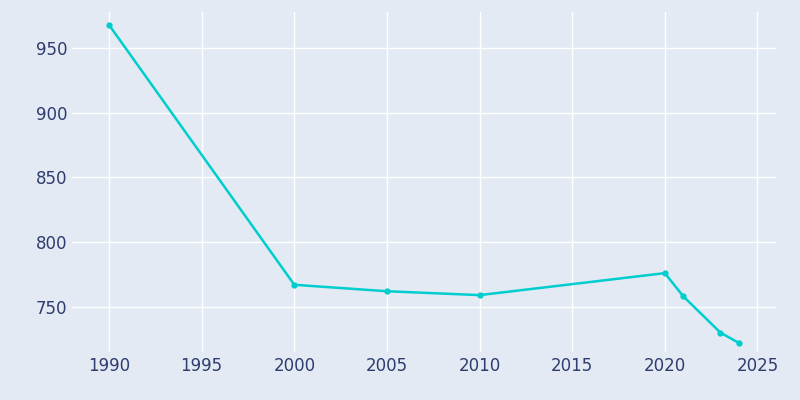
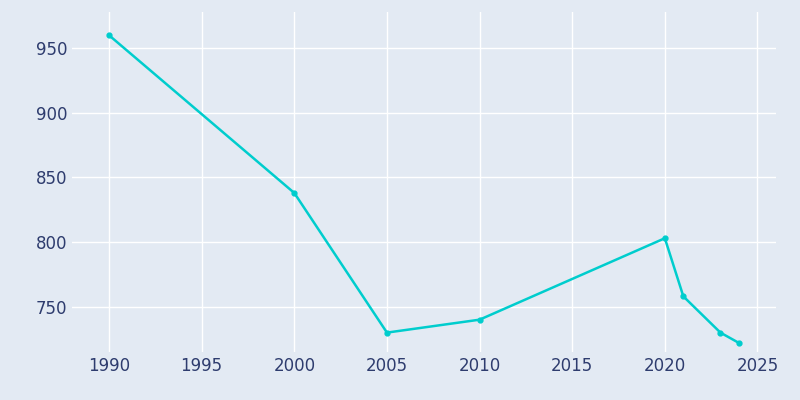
1990: 968 -> 960
2000: 767 -> 838
2005: 762 -> 730
2010: 759 -> 740
2020: 776 -> 803
